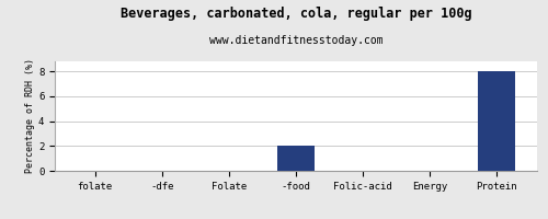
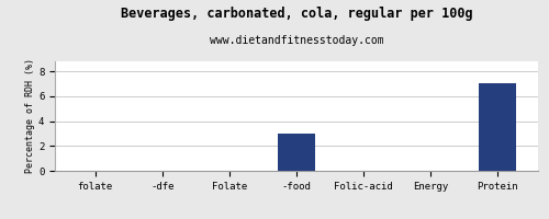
-food: 2 -> 3
Protein: 8 -> 7
